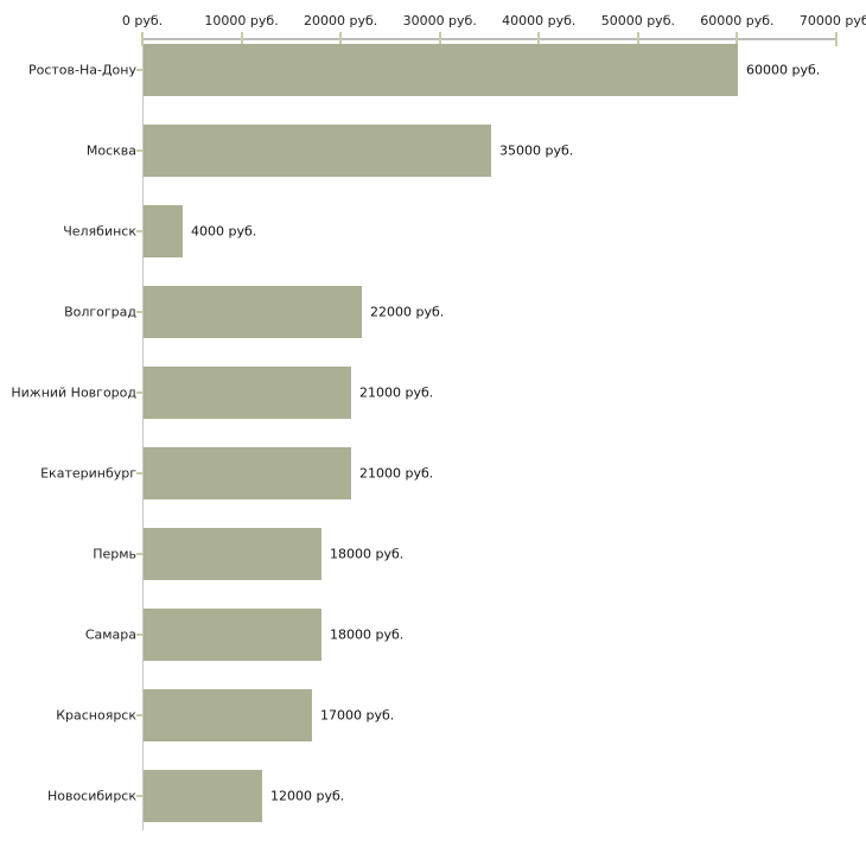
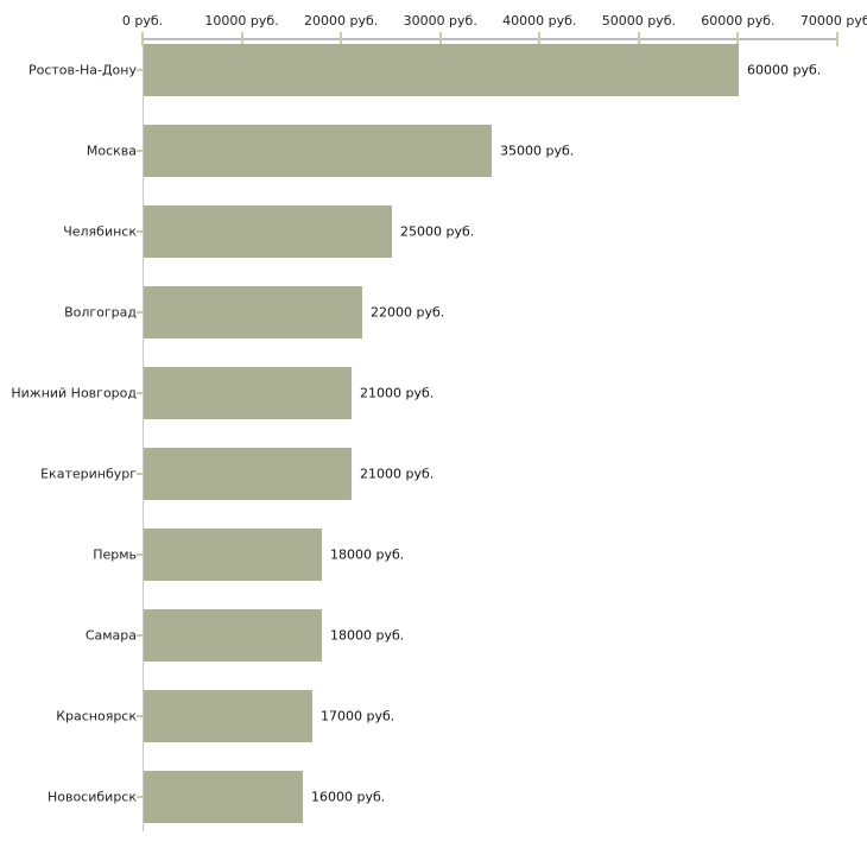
Челябинск: 4000 -> 25000
Новосибирск: 12000 -> 16000
